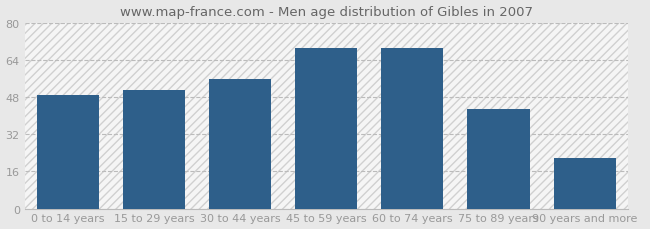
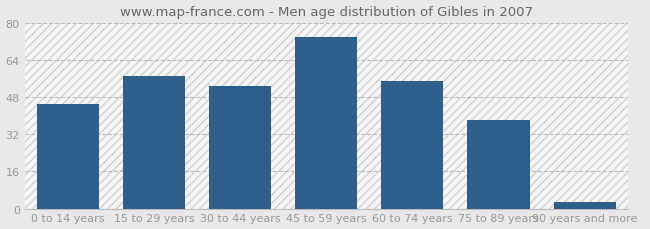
0 to 14 years: 49 -> 45
15 to 29 years: 51 -> 57
30 to 44 years: 56 -> 53
45 to 59 years: 69 -> 74
60 to 74 years: 69 -> 55
75 to 89 years: 43 -> 38
90 years and more: 22 -> 3
